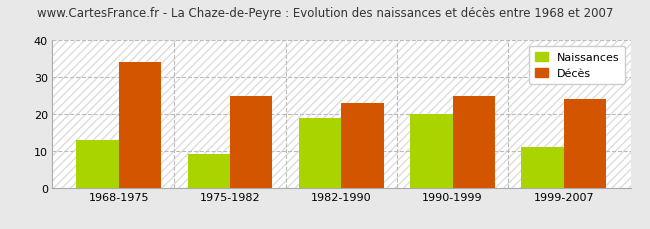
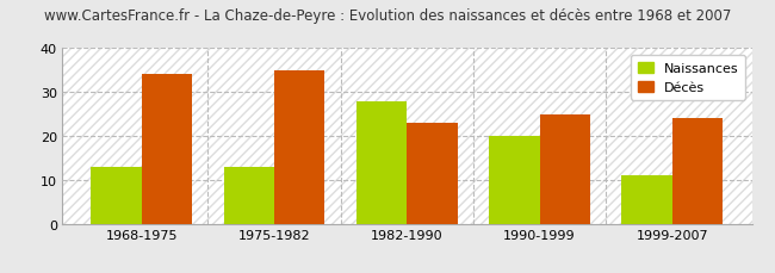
Naissances/1975-1982: 9 -> 13
Décès/1975-1982: 25 -> 35
Naissances/1982-1990: 19 -> 28
